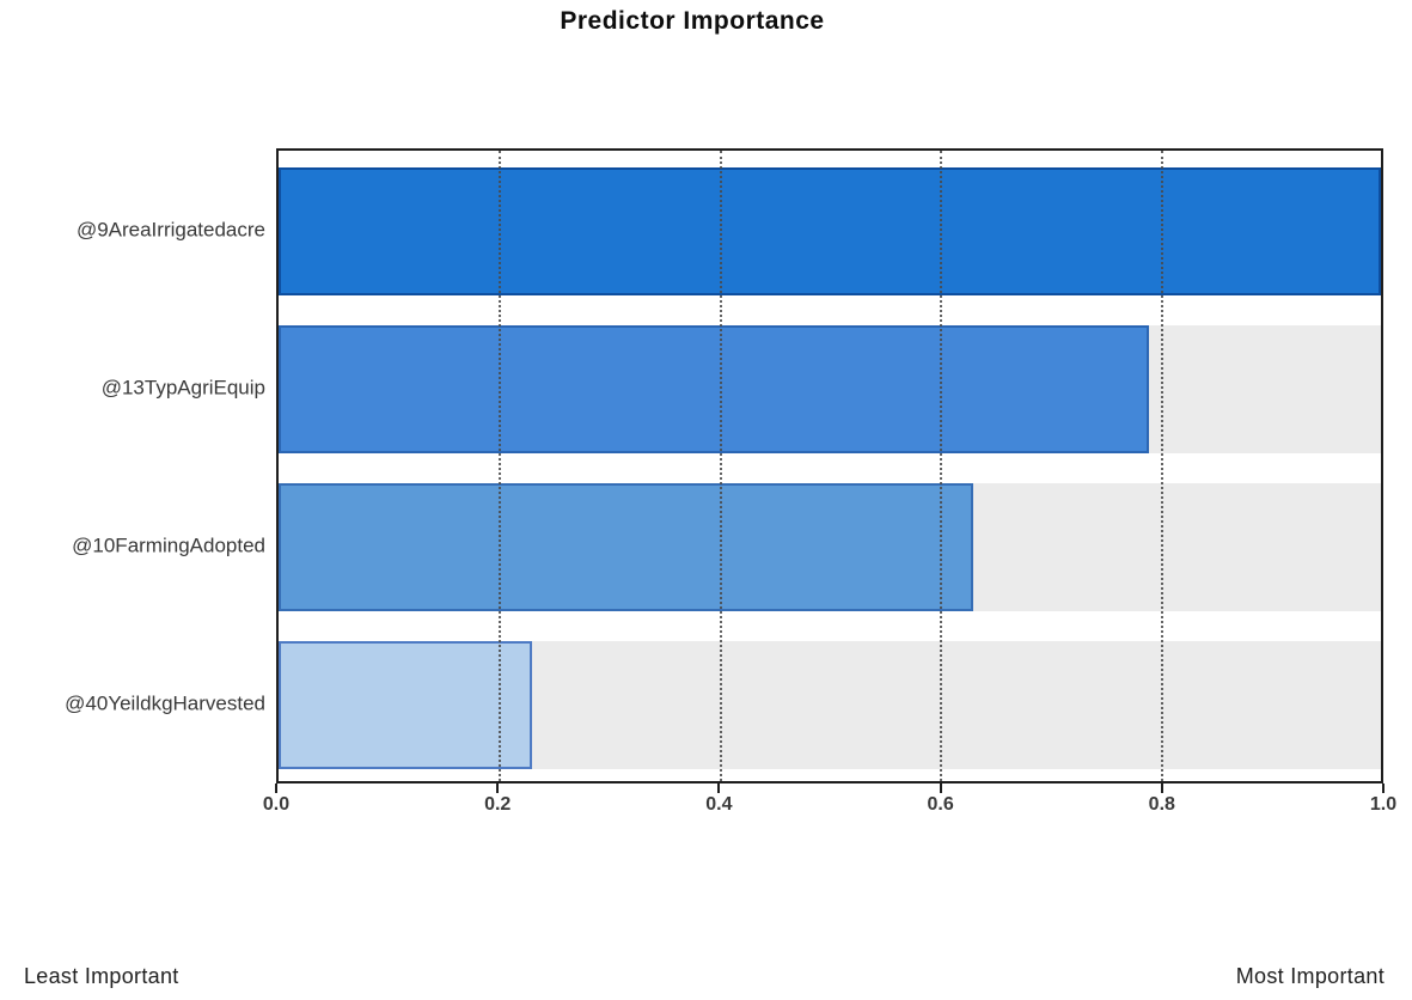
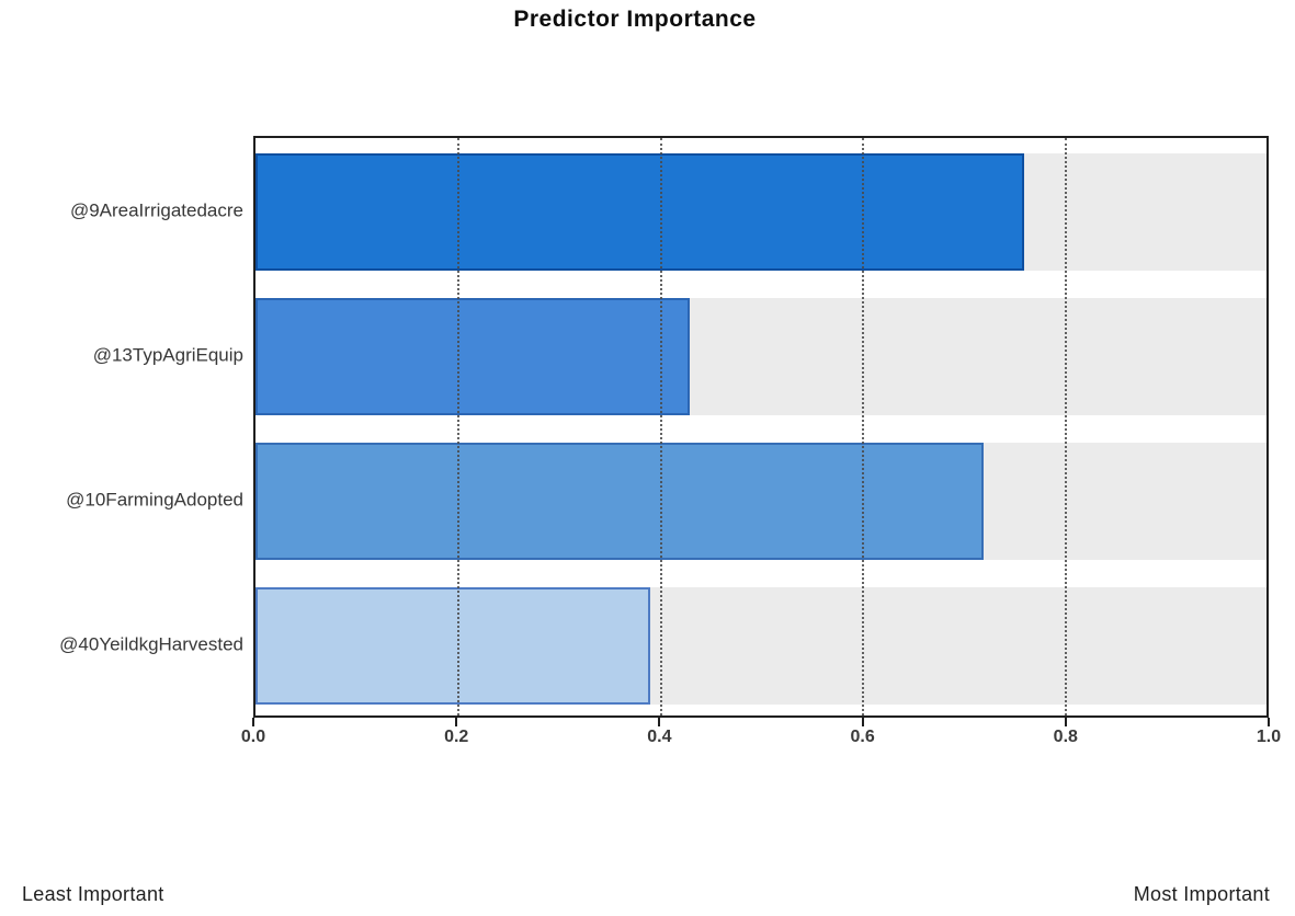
@9AreaIrrigatedacre: 1.00 -> 0.76
@13TypAgriEquip: 0.79 -> 0.43
@10FarmingAdopted: 0.63 -> 0.72
@40YeildkgHarvested: 0.23 -> 0.39
